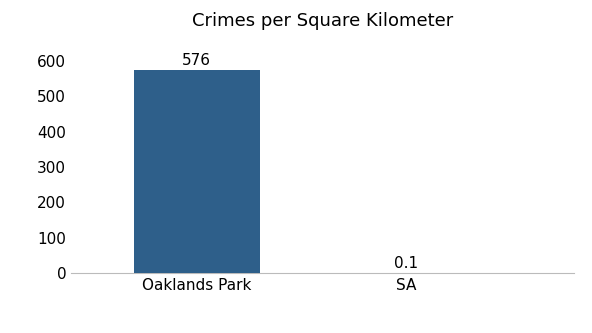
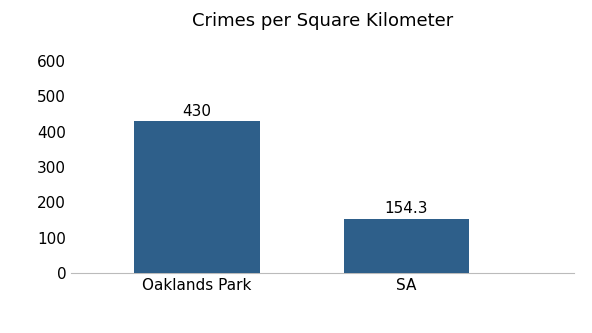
Oaklands Park: 576 -> 430
SA: 0.1 -> 154.3
